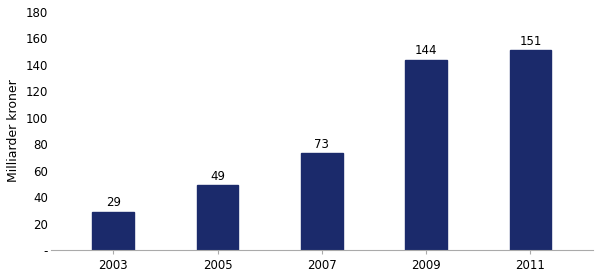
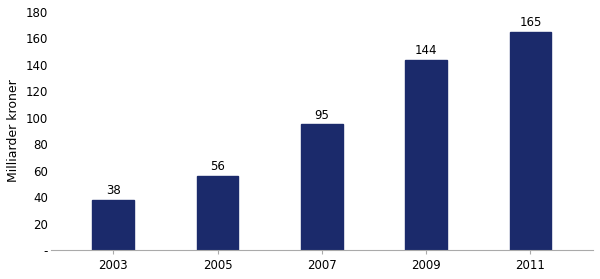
2003: 29 -> 38
2005: 49 -> 56
2007: 73 -> 95
2011: 151 -> 165
